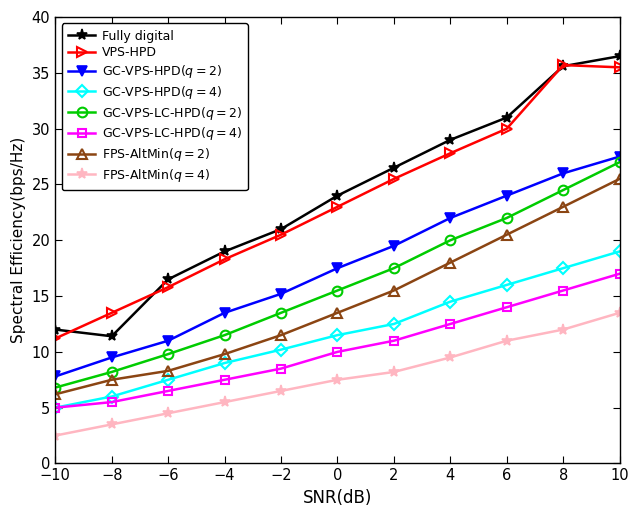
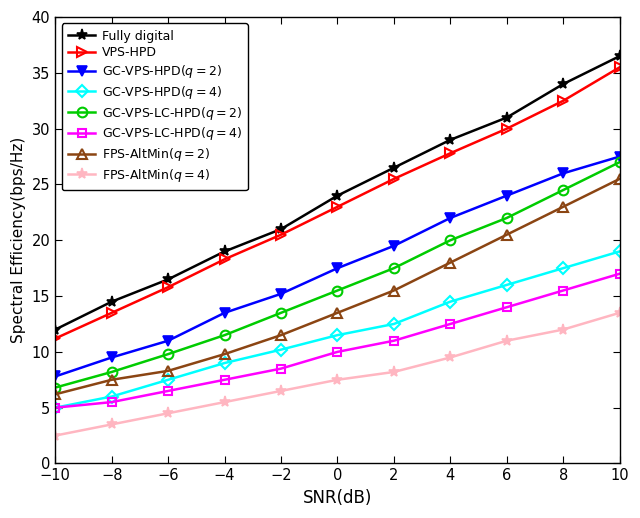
Fully digital/−8: 11.4 -> 14.5
Fully digital/8: 35.6 -> 34.0
VPS-HPD/8: 35.7 -> 32.5
